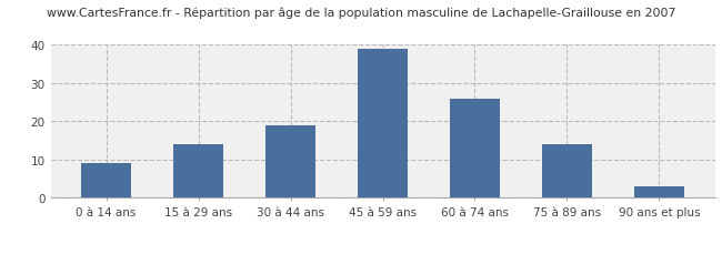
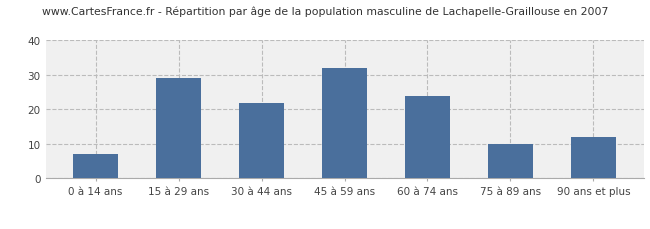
0 à 14 ans: 9 -> 7
15 à 29 ans: 14 -> 29
30 à 44 ans: 19 -> 22
45 à 59 ans: 39 -> 32
60 à 74 ans: 26 -> 24
75 à 89 ans: 14 -> 10
90 ans et plus: 3 -> 12
